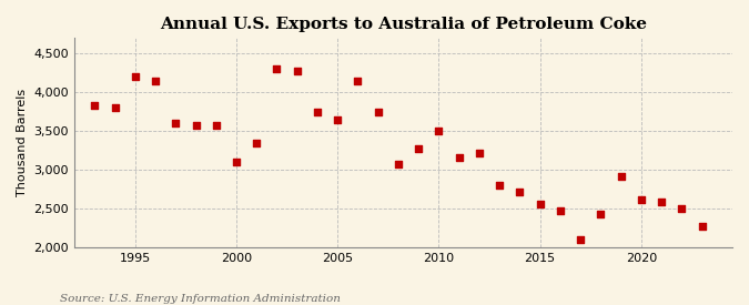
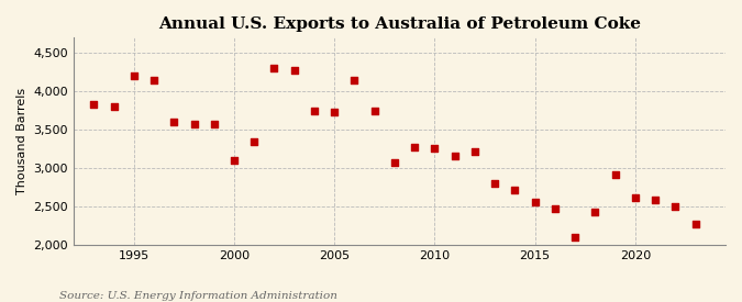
2005: 3,640 -> 3,730
2010: 3,500 -> 3,260
